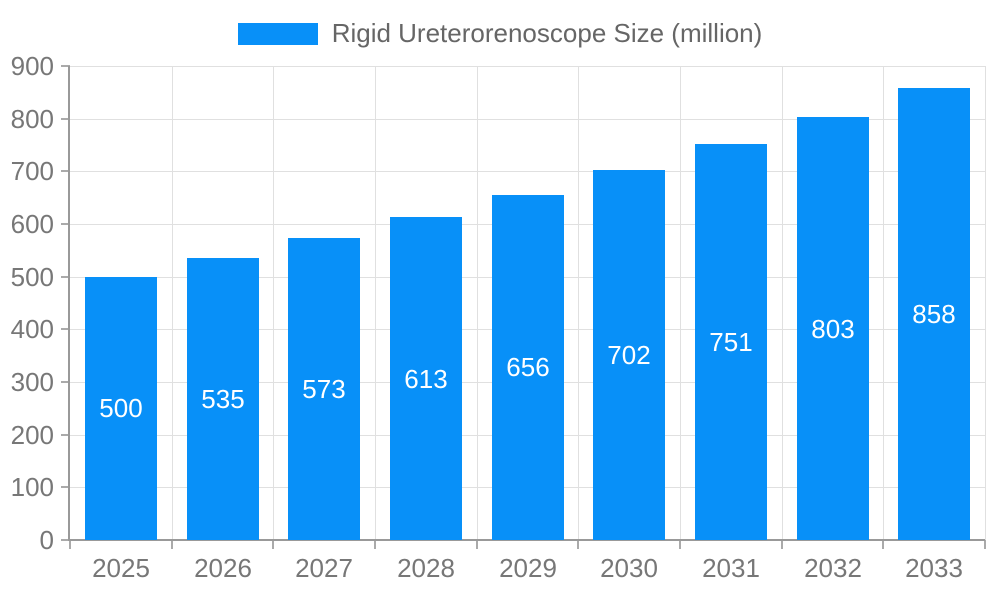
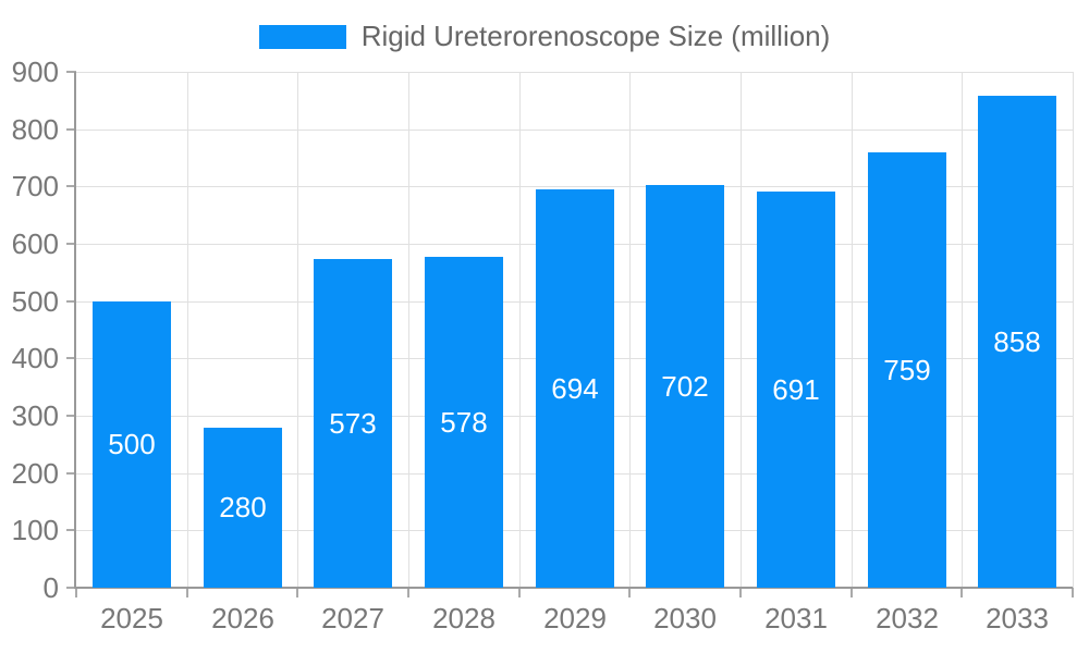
2026: 535 -> 280
2028: 613 -> 578
2029: 656 -> 694
2031: 751 -> 691
2032: 803 -> 759
